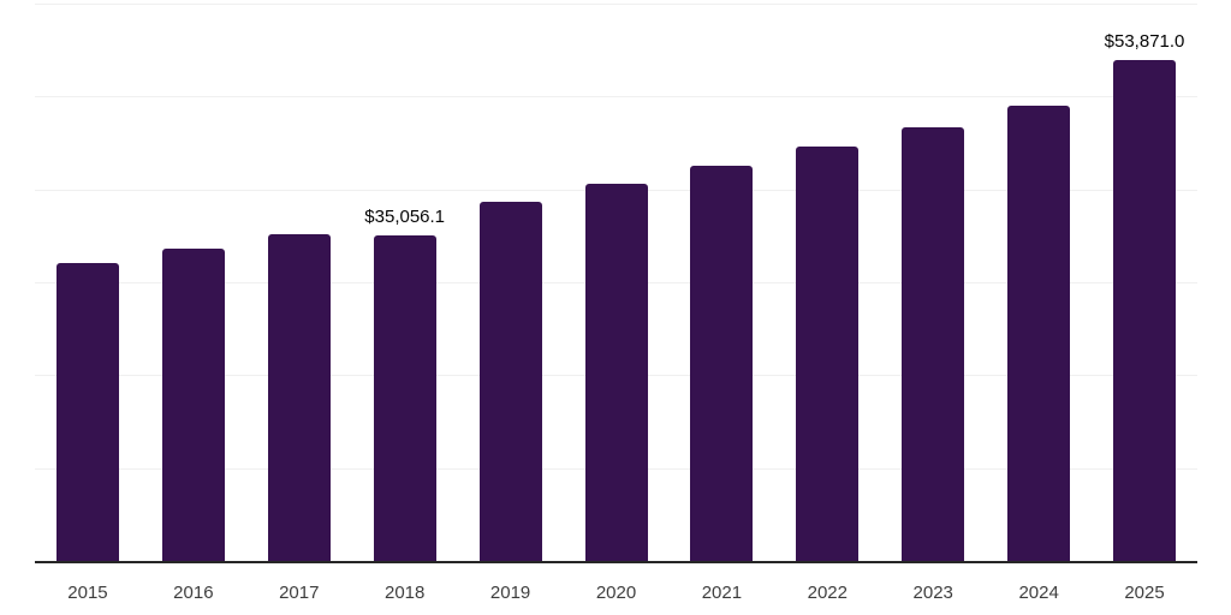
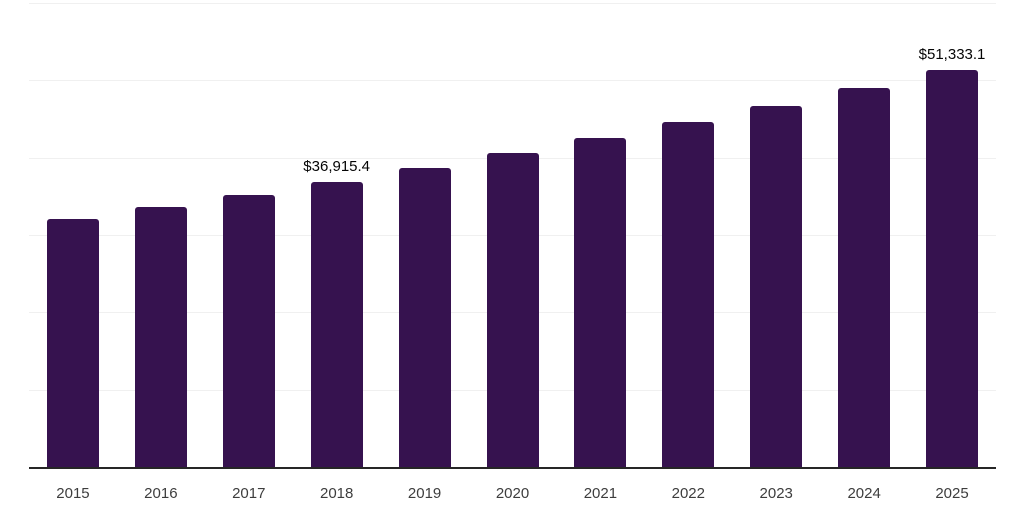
2018: $35,056.1 -> $36,915.4
2025: $53,871.0 -> $51,333.1
